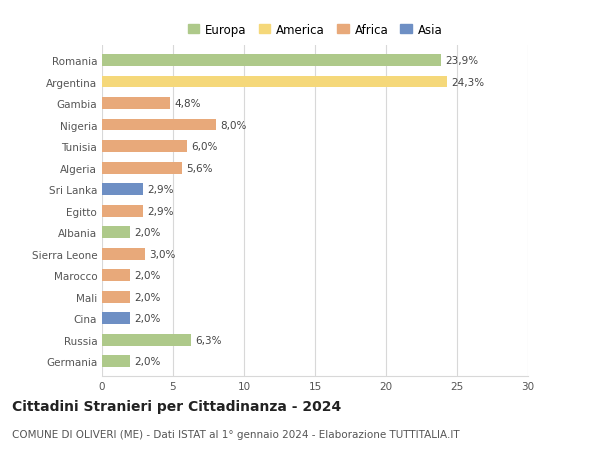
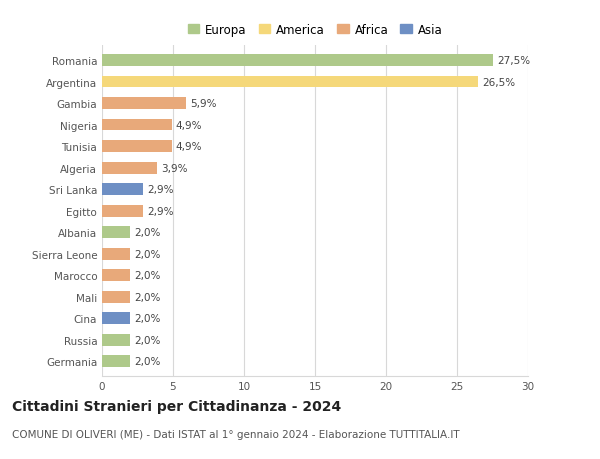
Romania: 23,9% -> 27,5%
Argentina: 24,3% -> 26,5%
Gambia: 4,8% -> 5,9%
Nigeria: 8,0% -> 4,9%
Tunisia: 6,0% -> 4,9%
Algeria: 5,6% -> 3,9%
Sierra Leone: 3,0% -> 2,0%
Russia: 6,3% -> 2,0%
